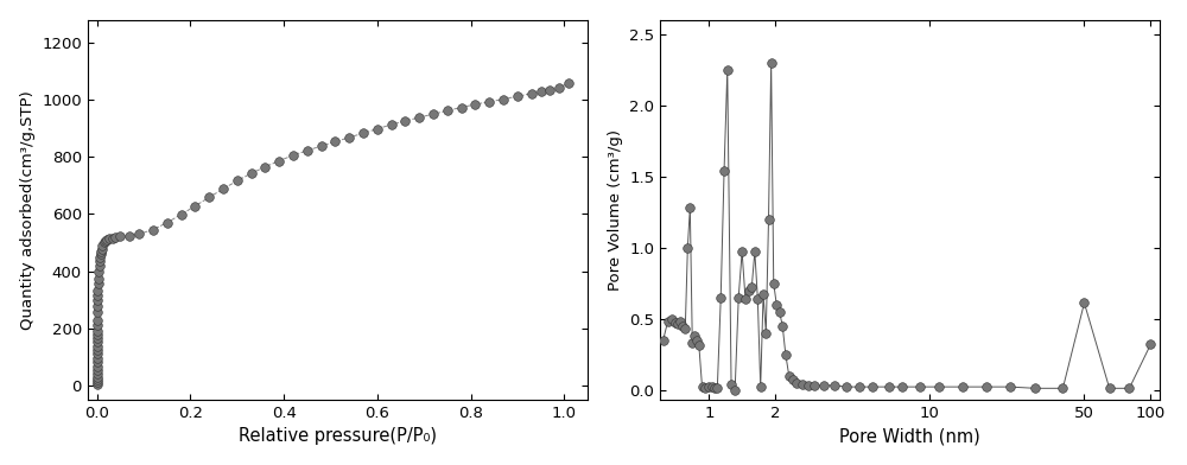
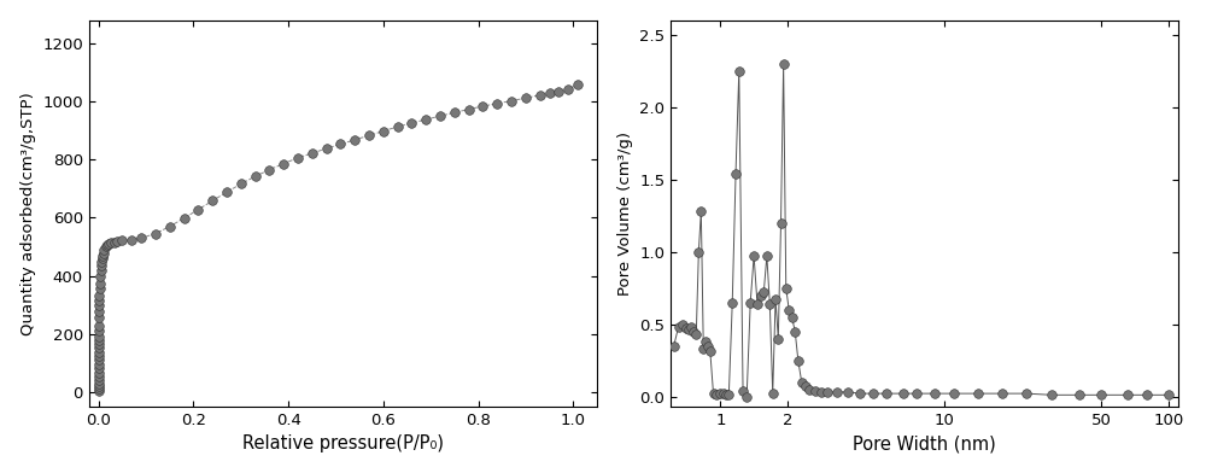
50: 0.61 -> 0.01
100: 0.32 -> 0.01
